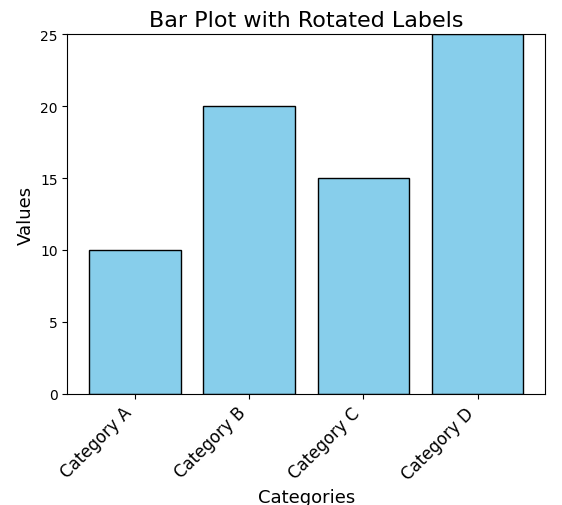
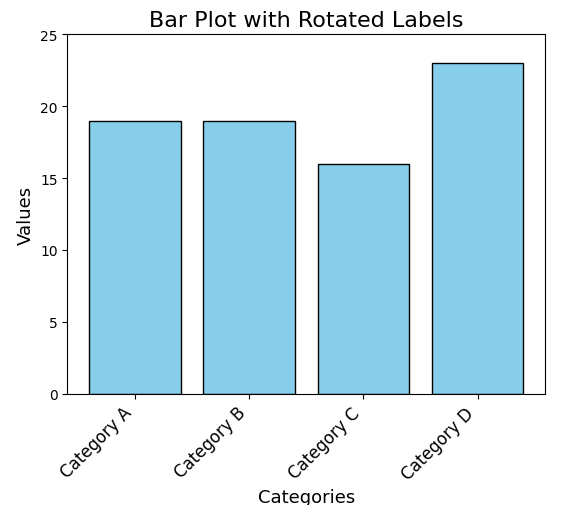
Category A: 10 -> 19
Category B: 20 -> 19
Category C: 15 -> 16
Category D: 25 -> 23
